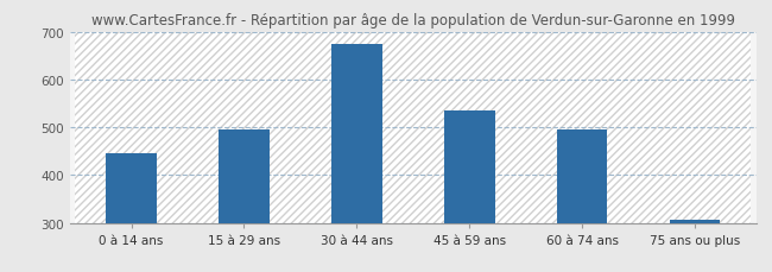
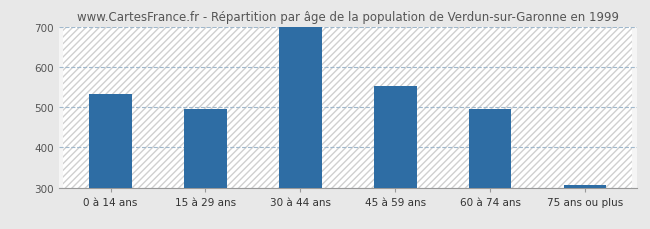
0 à 14 ans: 445 -> 533
30 à 44 ans: 675 -> 700
45 à 59 ans: 535 -> 553
